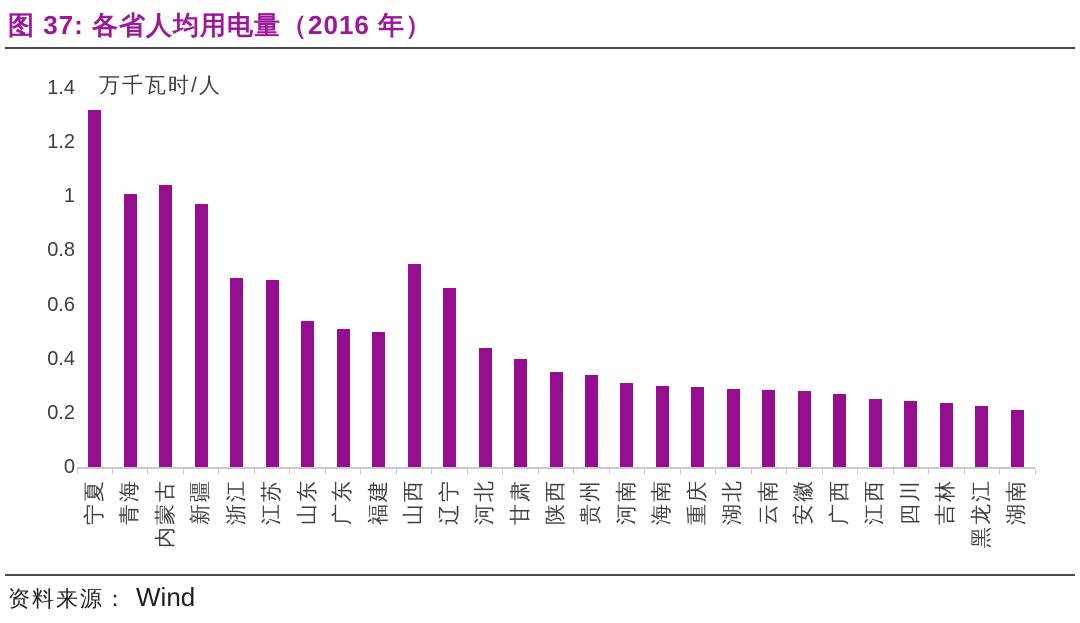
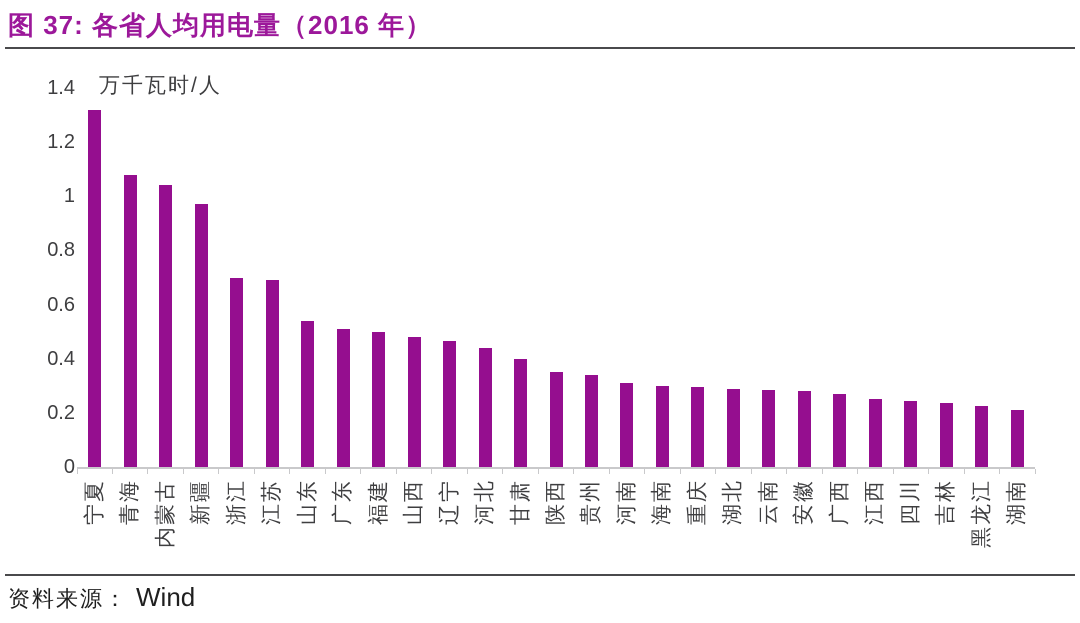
青海: 1.01 -> 1.08
山西: 0.75 -> 0.48
辽宁: 0.66 -> 0.47
